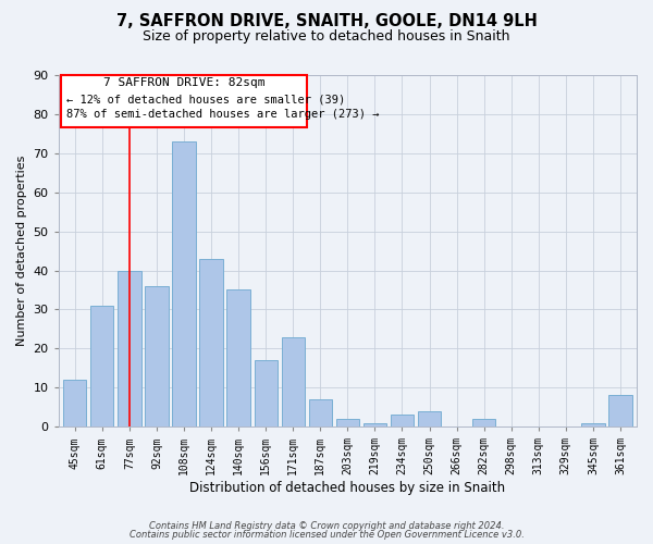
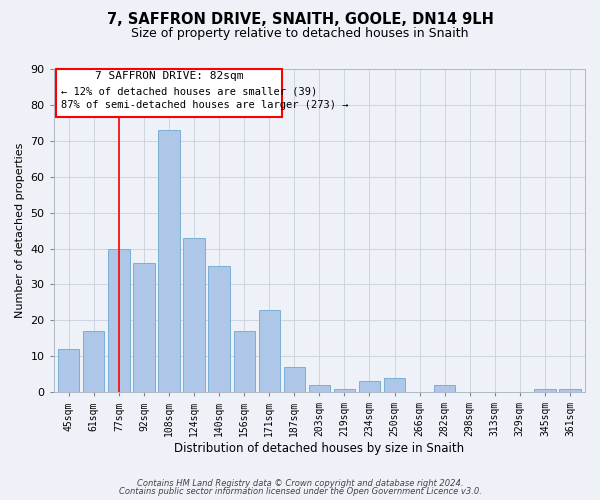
61sqm: 31 -> 17
361sqm: 8 -> 1
